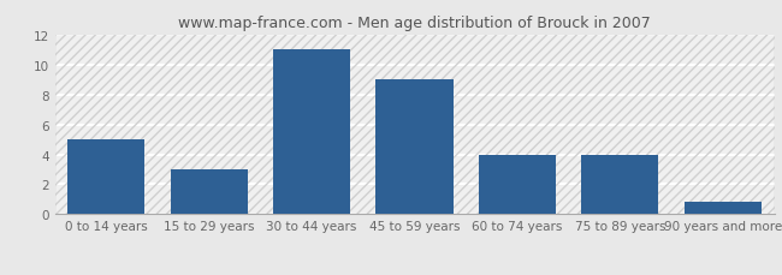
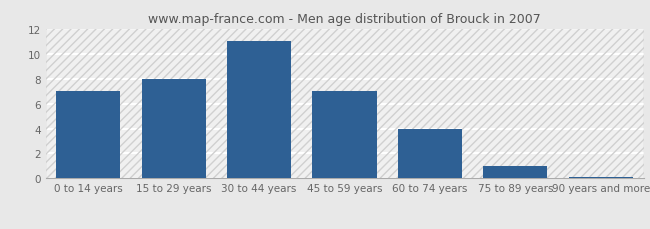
0 to 14 years: 5.0 -> 7.0
15 to 29 years: 3.0 -> 8.0
45 to 59 years: 9.0 -> 7.0
75 to 89 years: 4.0 -> 1.0
90 years and more: 0.8 -> 0.1
